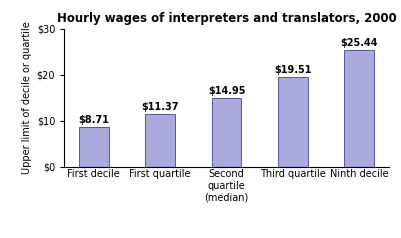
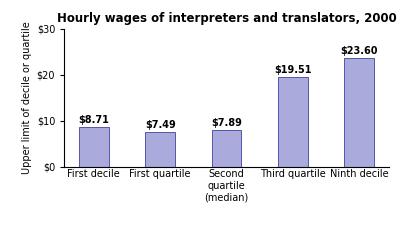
First quartile: $11.37 -> $7.49
Second quartile (median): $14.95 -> $7.89
Ninth decile: $25.44 -> $23.60
